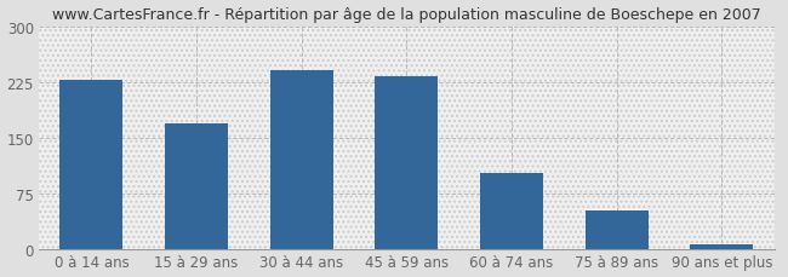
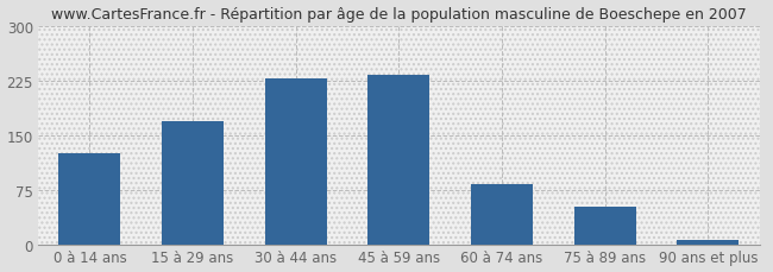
0 à 14 ans: 227 -> 126
30 à 44 ans: 240 -> 228
60 à 74 ans: 103 -> 84
